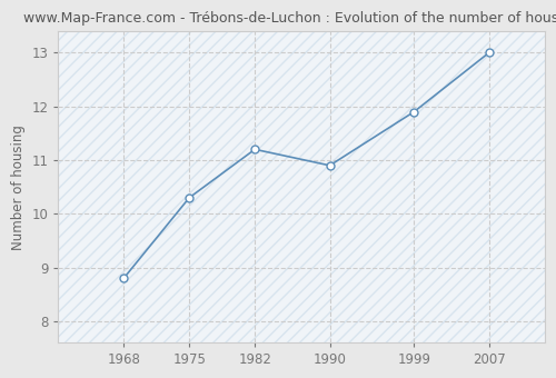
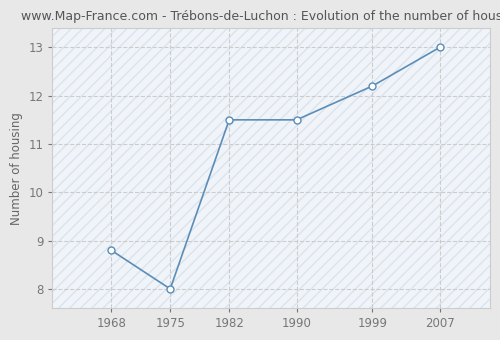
1975: 10.3 -> 8.0
1982: 11.2 -> 11.5
1990: 10.9 -> 11.5
1999: 11.9 -> 12.2
